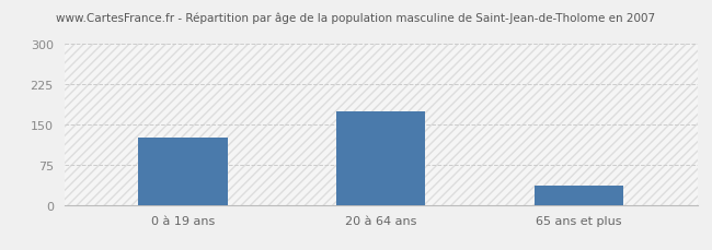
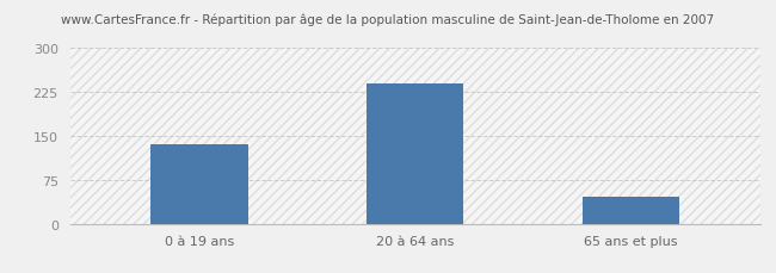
0 à 19 ans: 125 -> 136
20 à 64 ans: 175 -> 240
65 ans et plus: 35 -> 46
